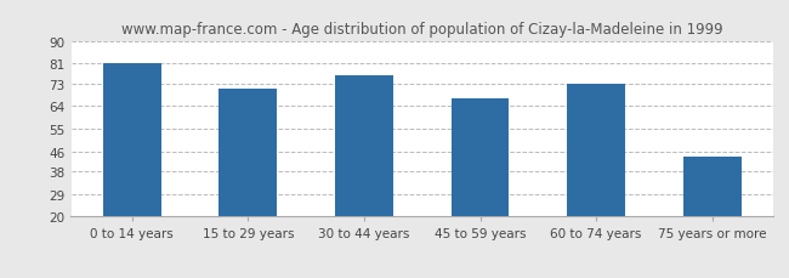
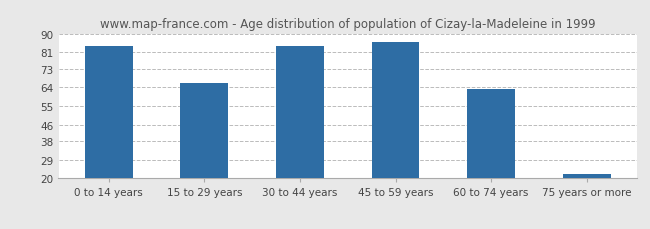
0 to 14 years: 81 -> 84
15 to 29 years: 71 -> 66
30 to 44 years: 76 -> 84
45 to 59 years: 67 -> 86
60 to 74 years: 73 -> 63
75 years or more: 44 -> 22
